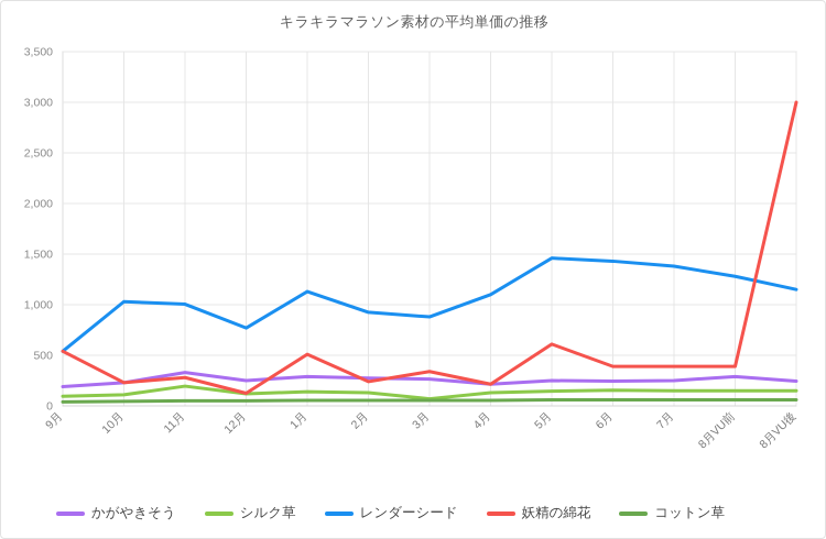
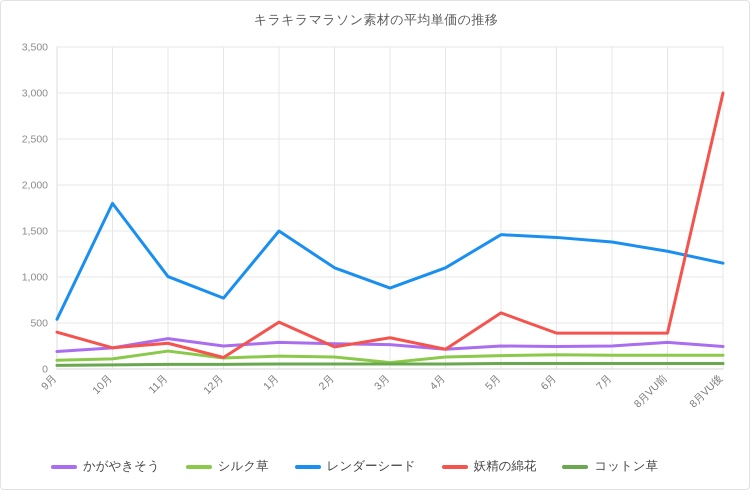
妖精の綿花/9月: 500 -> 400
レンダーシード/10月: 1000 -> 1800
レンダーシード/1月: 1100 -> 1500
レンダーシード/2月: 900 -> 1100
